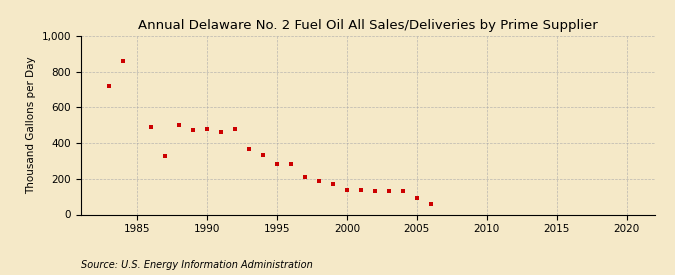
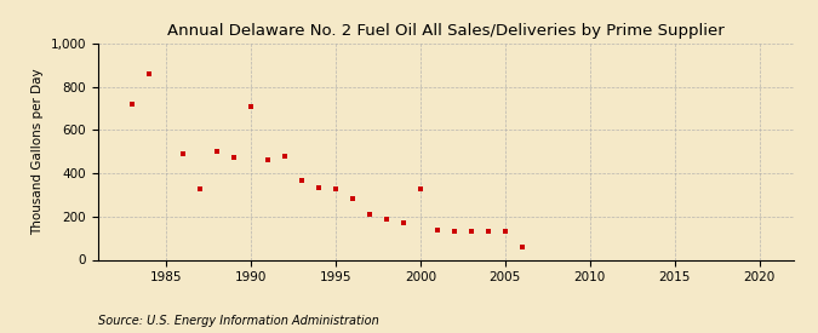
1990: 480 -> 710
1995: 280 -> 330
2000: 140 -> 330
2005: 100 -> 130
